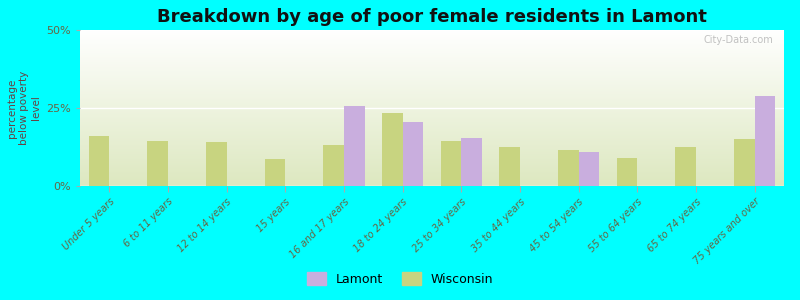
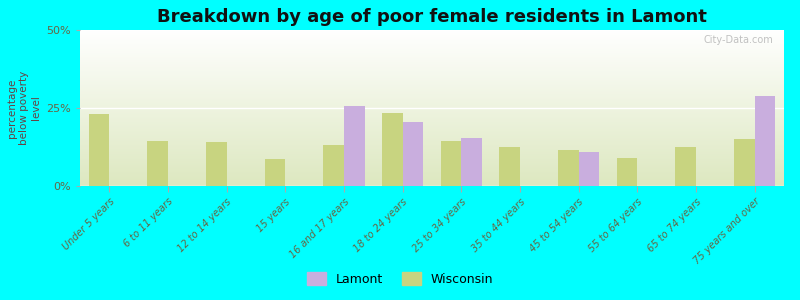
Wisconsin/Under 5 years: 16.0% -> 23.0%
